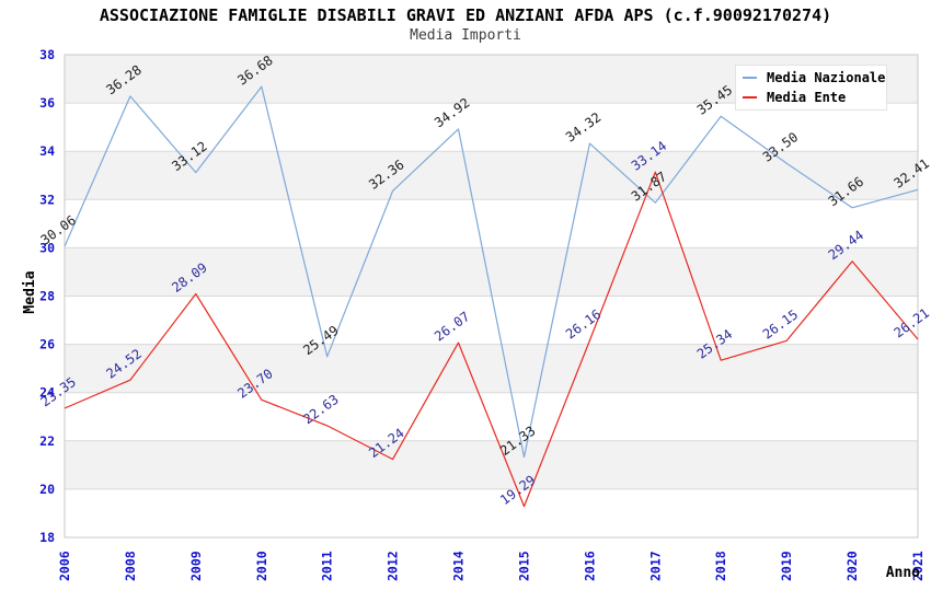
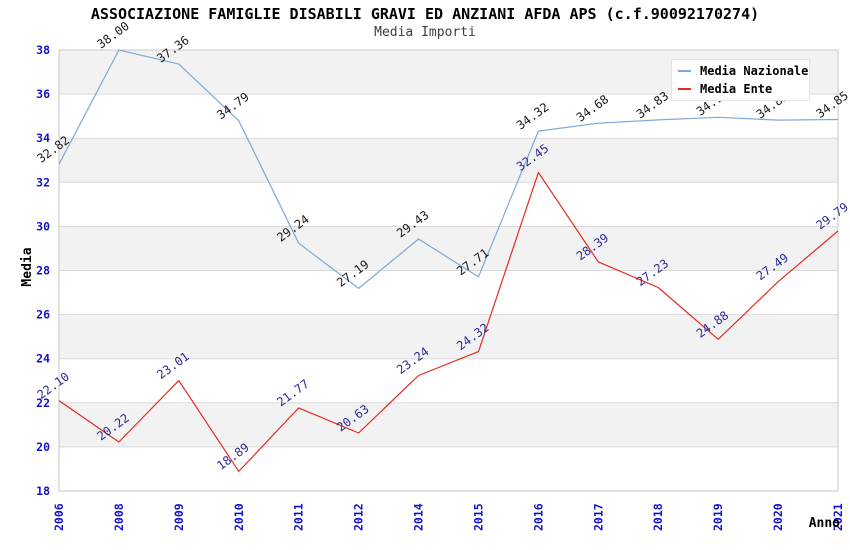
Media Nazionale/2006: 30.06 -> 32.82
Media Ente/2006: 23.35 -> 22.10
Media Nazionale/2008: 36.28 -> 38.00
Media Ente/2008: 24.52 -> 20.22
Media Nazionale/2009: 33.12 -> 37.36
Media Ente/2009: 28.09 -> 23.01
Media Nazionale/2010: 36.68 -> 34.79
Media Ente/2010: 23.70 -> 18.89
Media Nazionale/2011: 25.49 -> 29.24
Media Ente/2011: 22.63 -> 21.77
Media Nazionale/2012: 32.36 -> 27.19
Media Ente/2012: 21.24 -> 20.63
Media Nazionale/2014: 34.92 -> 29.43
Media Ente/2014: 26.07 -> 23.24
Media Nazionale/2015: 21.33 -> 27.71
Media Ente/2015: 19.29 -> 24.32
Media Ente/2016: 26.16 -> 32.45
Media Nazionale/2017: 31.87 -> 34.68
Media Ente/2017: 33.14 -> 28.39
Media Nazionale/2018: 35.45 -> 34.83
Media Ente/2018: 25.34 -> 27.23
Media Nazionale/2019: 33.50 -> 34.95
Media Ente/2019: 26.15 -> 24.88
Media Nazionale/2020: 31.66 -> 34.82
Media Ente/2020: 29.44 -> 27.49
Media Nazionale/2021: 32.41 -> 34.85
Media Ente/2021: 26.21 -> 29.79
